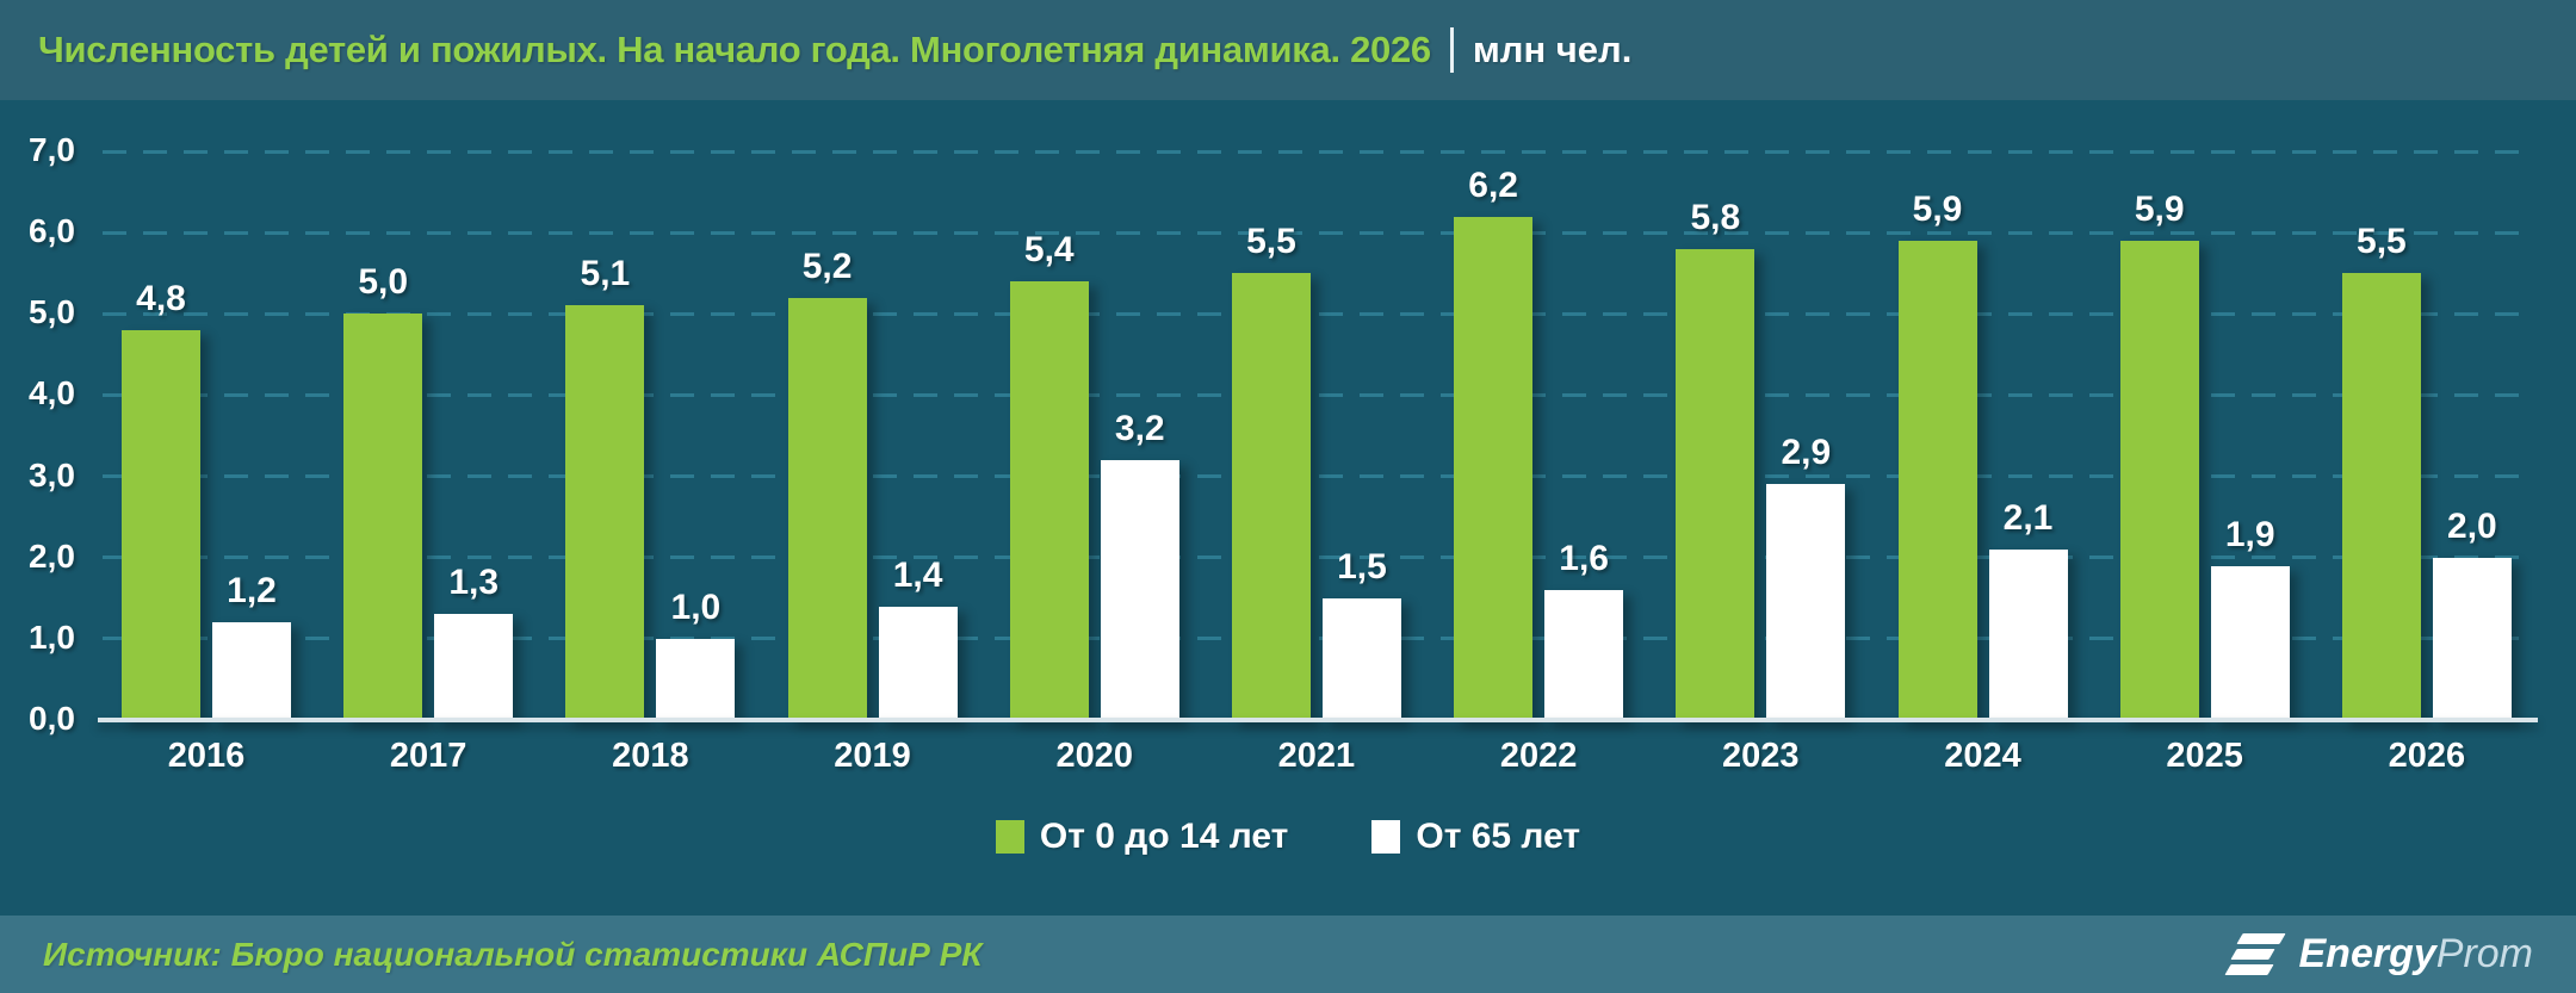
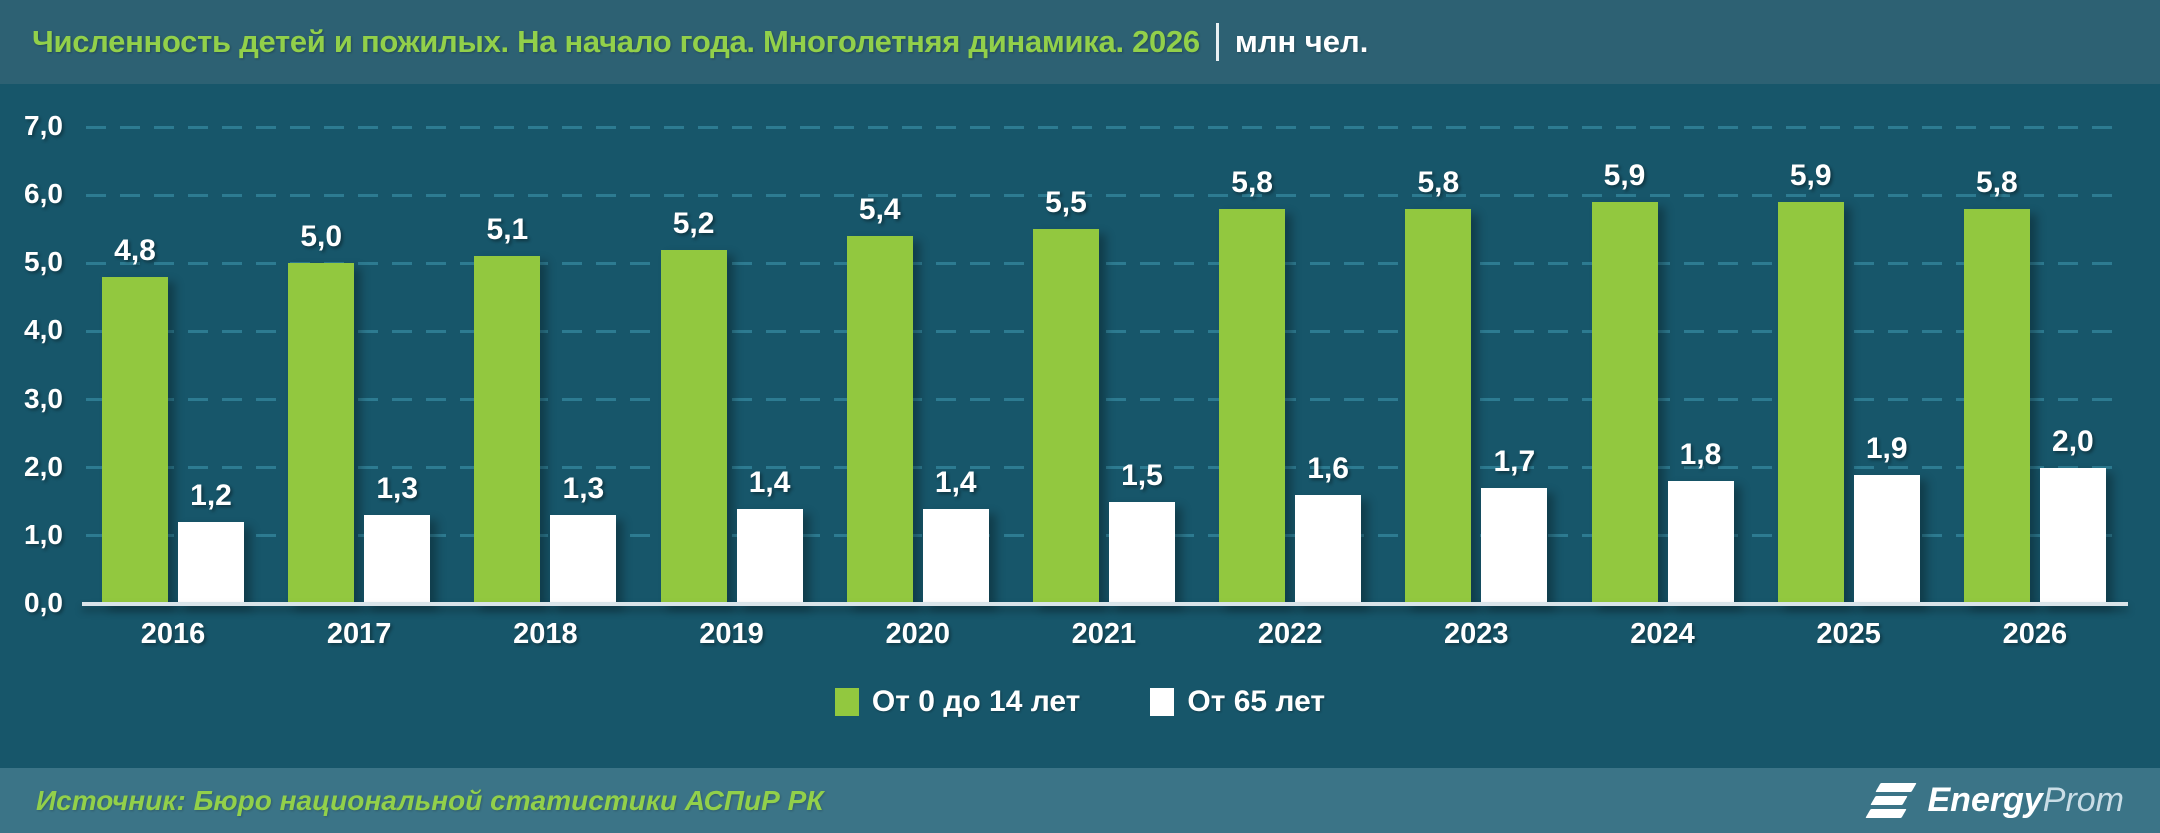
От 65 лет/2018: 1,0 -> 1,3
От 65 лет/2020: 3,2 -> 1,4
От 0 до 14 лет/2022: 6,2 -> 5,8
От 65 лет/2023: 2,9 -> 1,7
От 65 лет/2024: 2,1 -> 1,8
От 0 до 14 лет/2026: 5,5 -> 5,8
